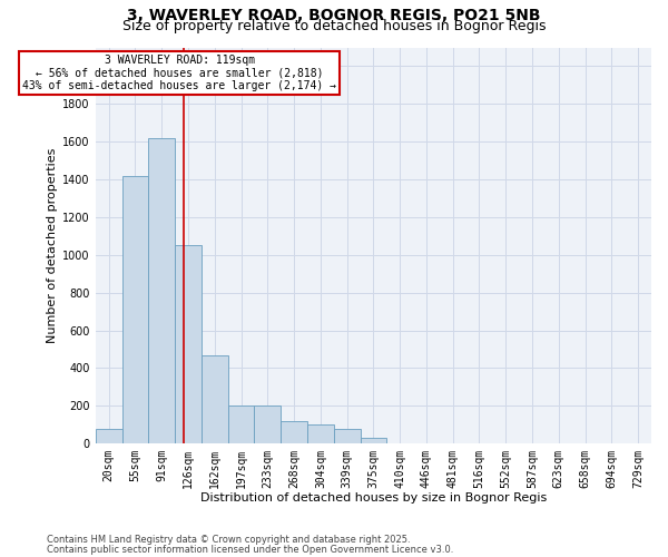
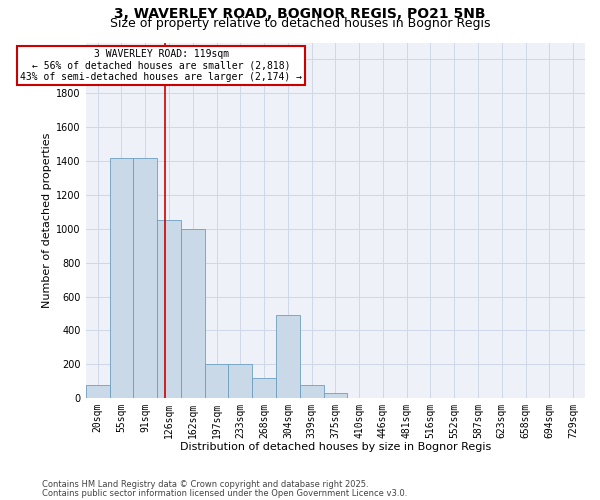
91sqm: 1620 -> 1420
162sqm: 470 -> 1000
304sqm: 100 -> 490
